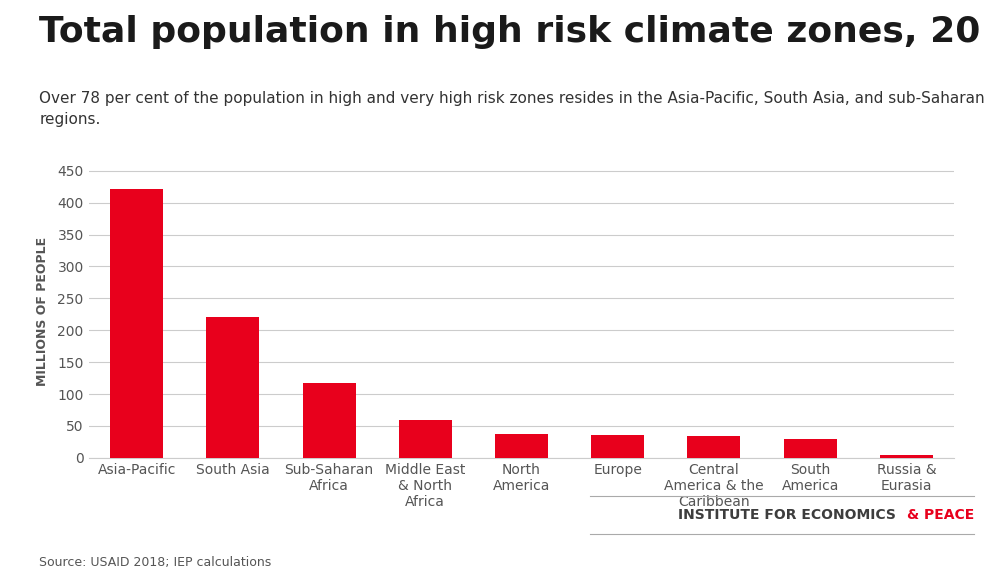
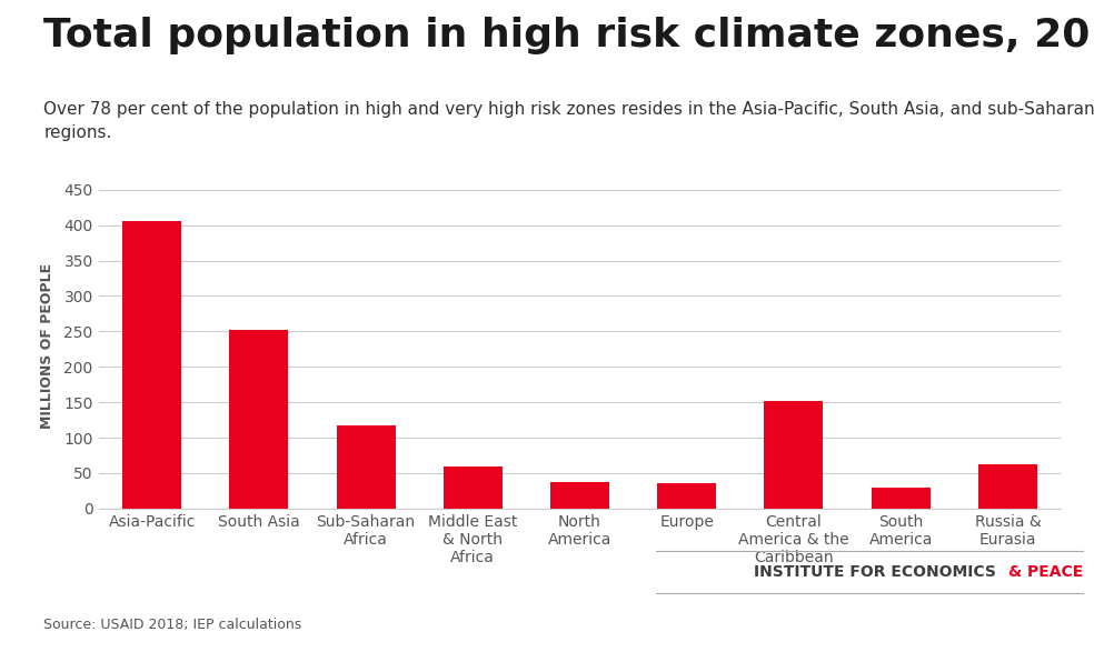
Asia-Pacific: 422 -> 406
South Asia: 220 -> 252
Central America & the Caribbean: 34 -> 152
Russia & Eurasia: 5 -> 62
